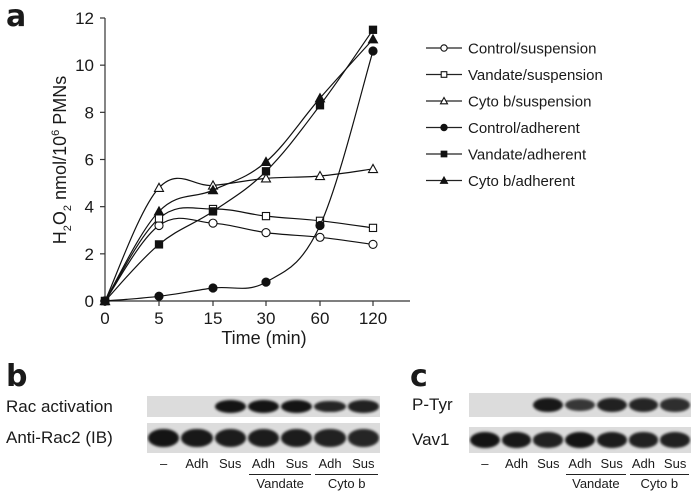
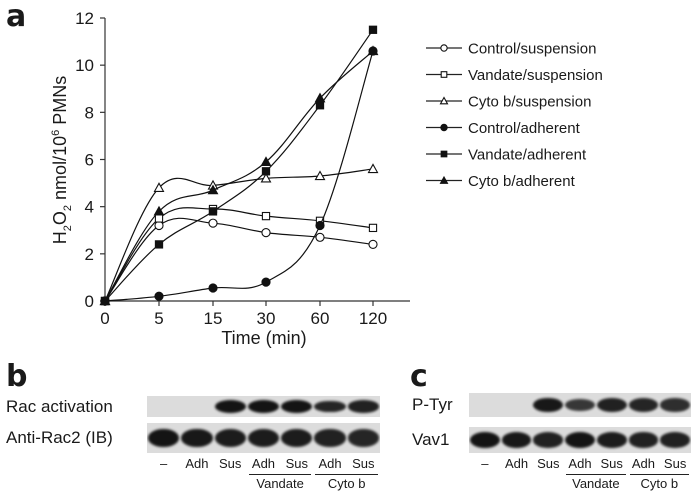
Cyto b/adherent/120: 11.1 -> 10.6
